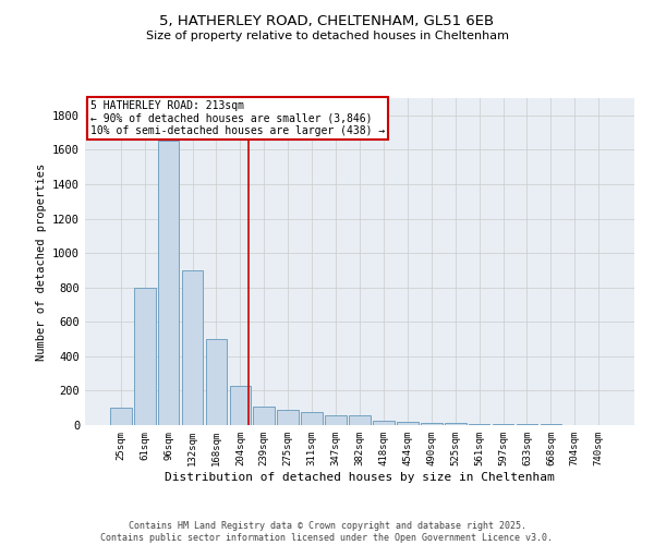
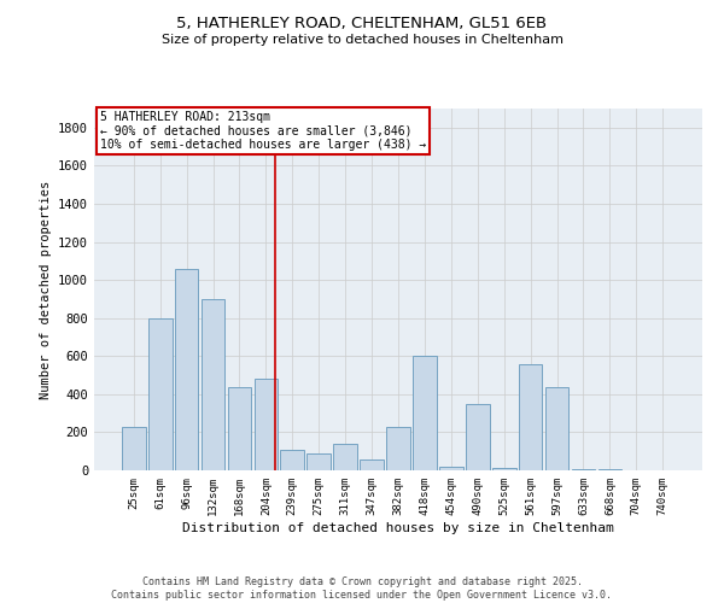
25sqm: 100 -> 230
96sqm: 1650 -> 1060
168sqm: 500 -> 440
204sqm: 220 -> 480
311sqm: 80 -> 140
382sqm: 60 -> 230
418sqm: 20 -> 600
490sqm: 20 -> 350
561sqm: 10 -> 560
597sqm: 10 -> 440
